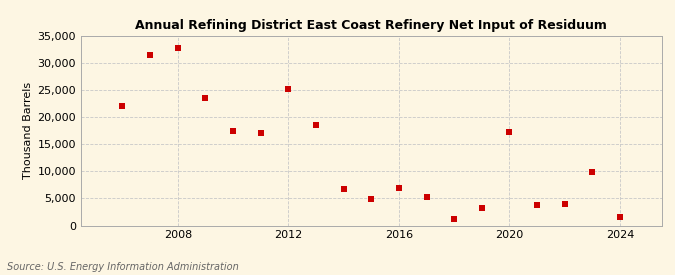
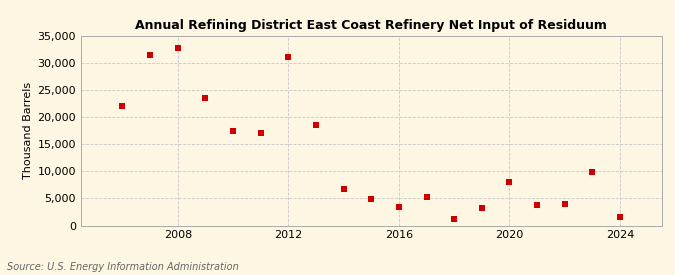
2012: 25,200 -> 31,000
2016: 7,000 -> 3,400
2020: 17,200 -> 8,000
